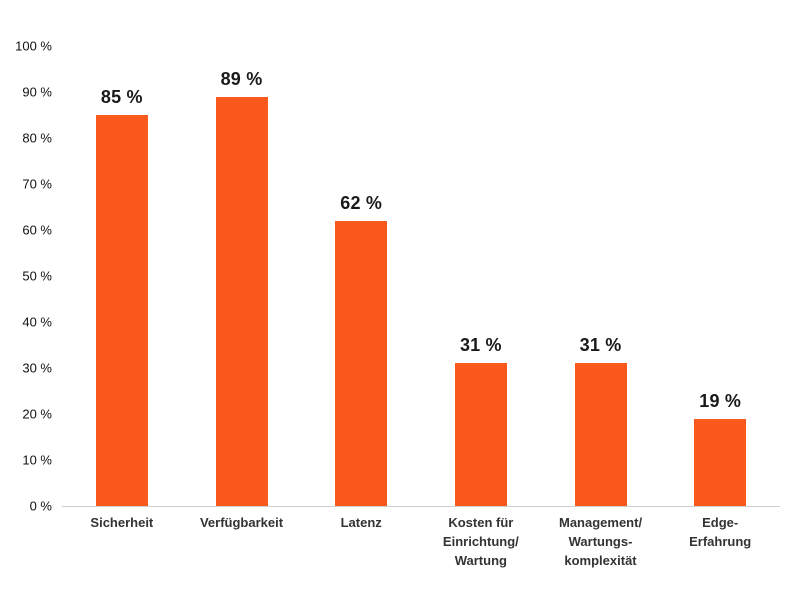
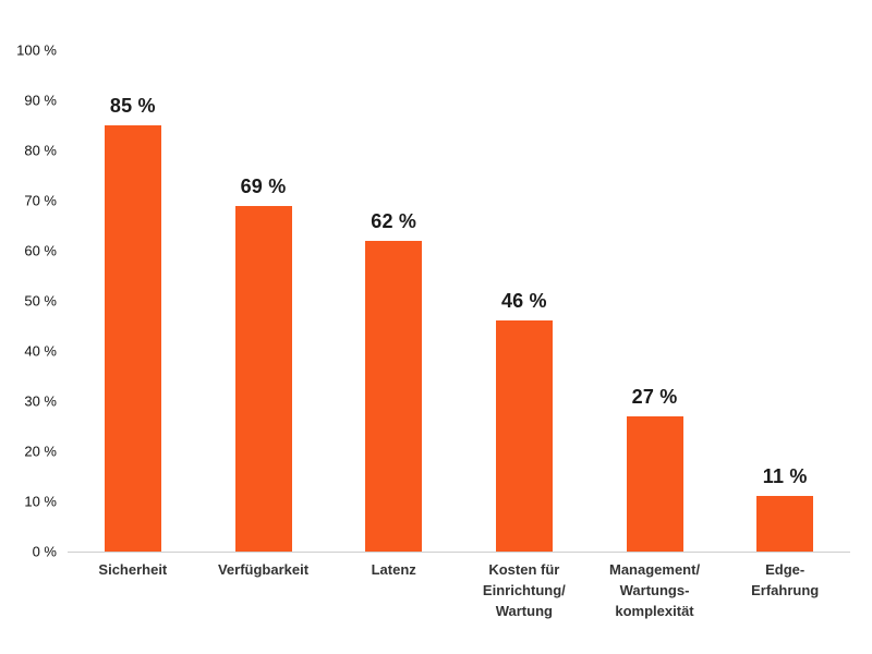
Verfügbarkeit: 89 -> 69
Kosten für Einrichtung/ Wartung: 31 -> 46
Management/ Wartungs- komplexität: 31 -> 27
Edge- Erfahrung: 19 -> 11
